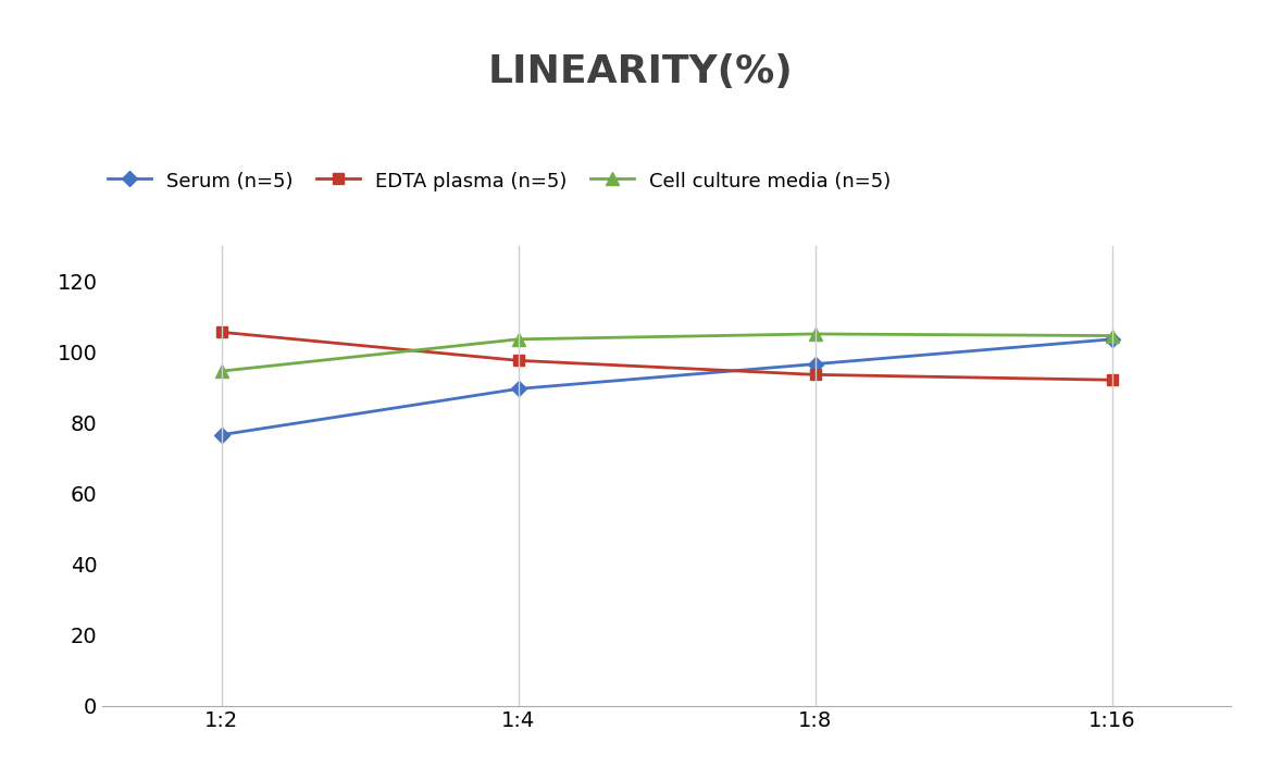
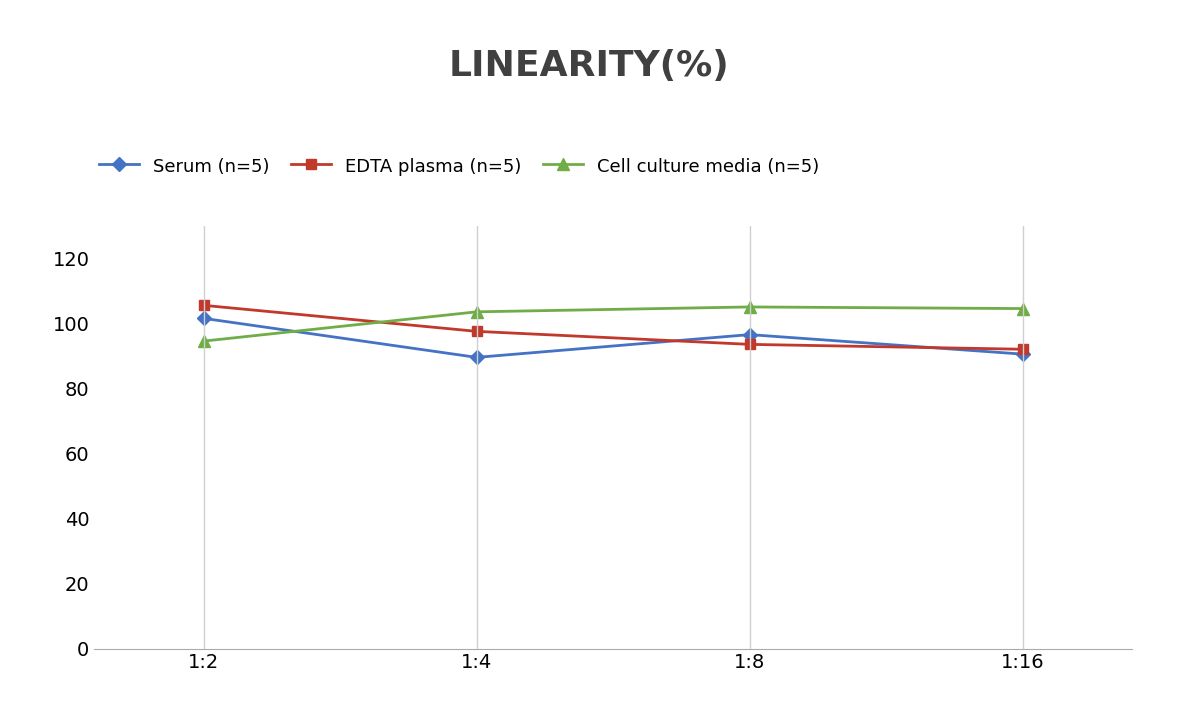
Serum (n=5)/1:2: 76.5 -> 101.5
Serum (n=5)/1:16: 103.5 -> 90.5
